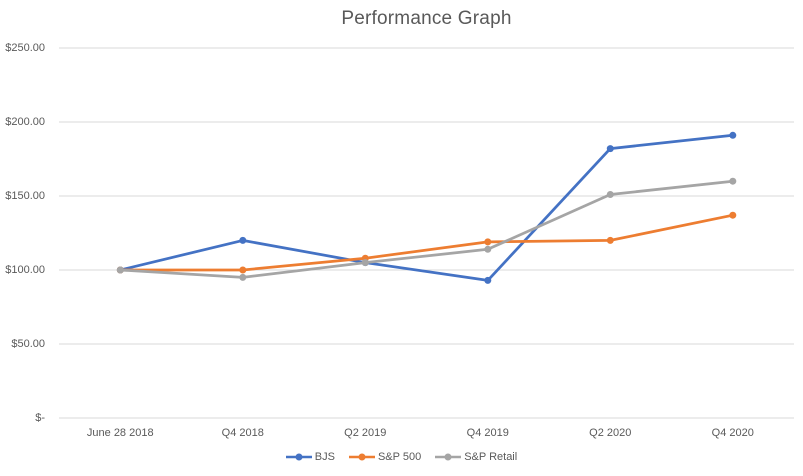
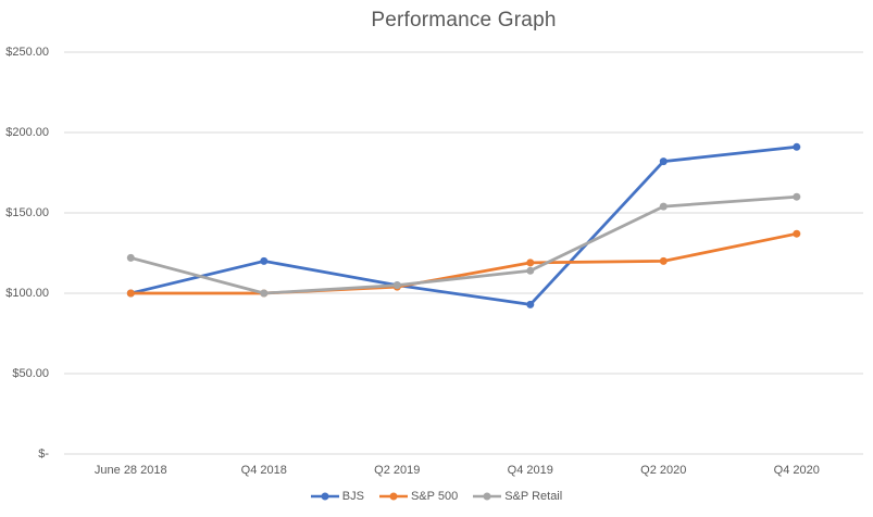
S&P Retail/June 28 2018: $100 -> $122
S&P Retail/Q4 2018: $95 -> $100
S&P 500/Q2 2019: $108 -> $104
S&P Retail/Q2 2020: $151 -> $154
